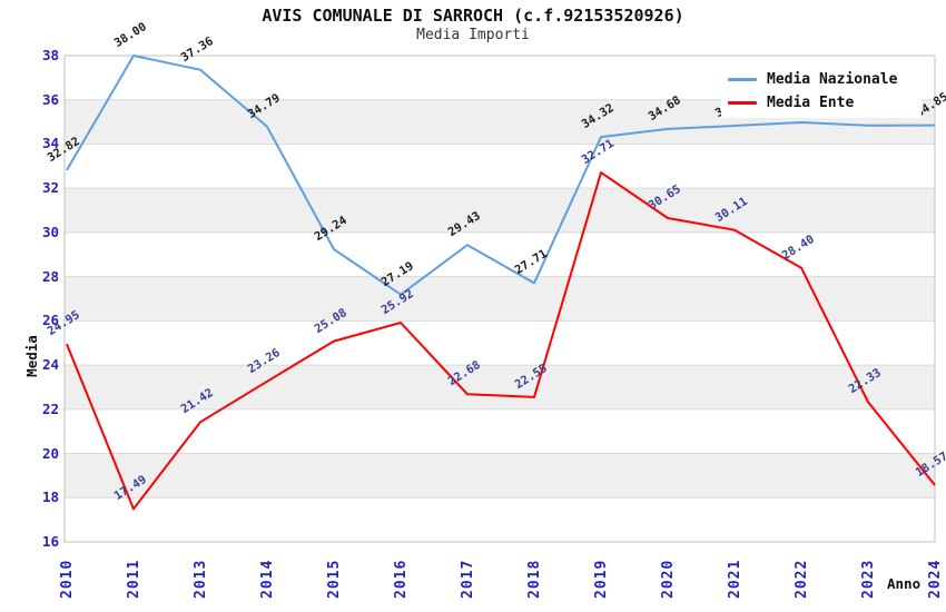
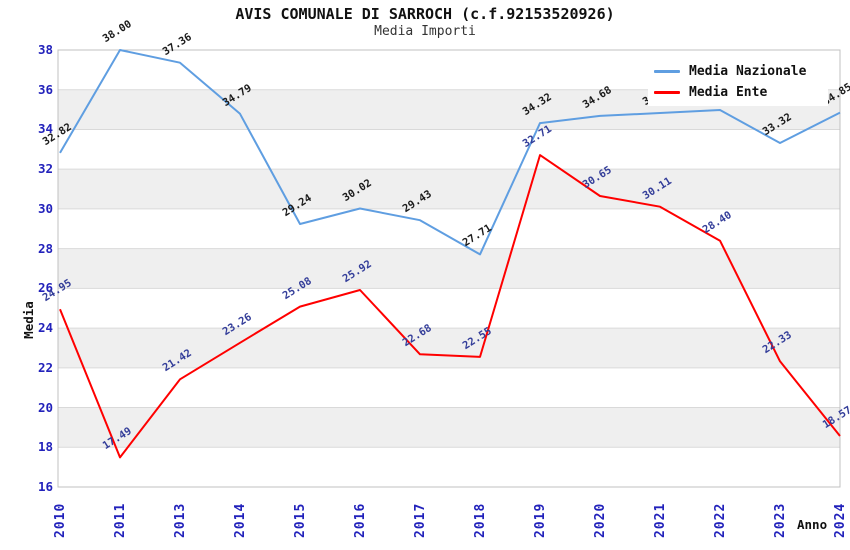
Media Nazionale/2016: 27.19 -> 30.02
Media Nazionale/2023: 34.84 -> 33.32
